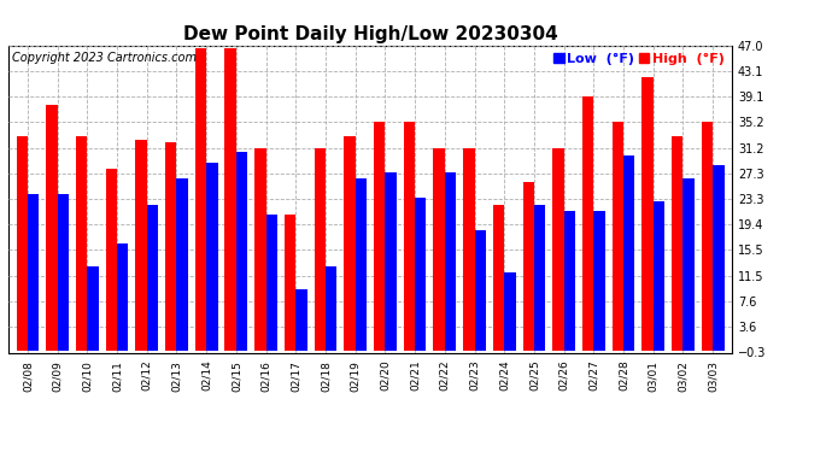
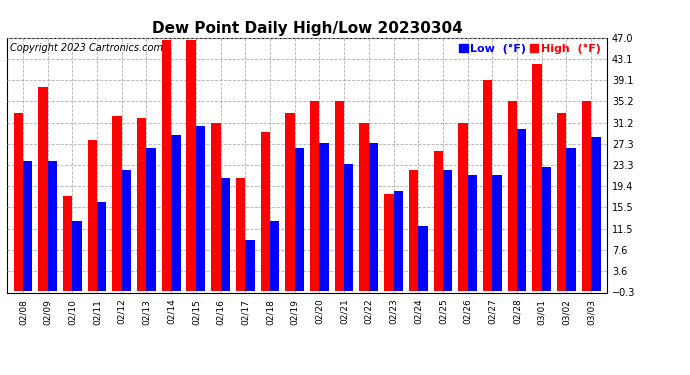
High (°F)/02/10: 33.0 -> 17.6
High (°F)/02/18: 31.2 -> 29.4
High (°F)/02/23: 31.2 -> 18.0
